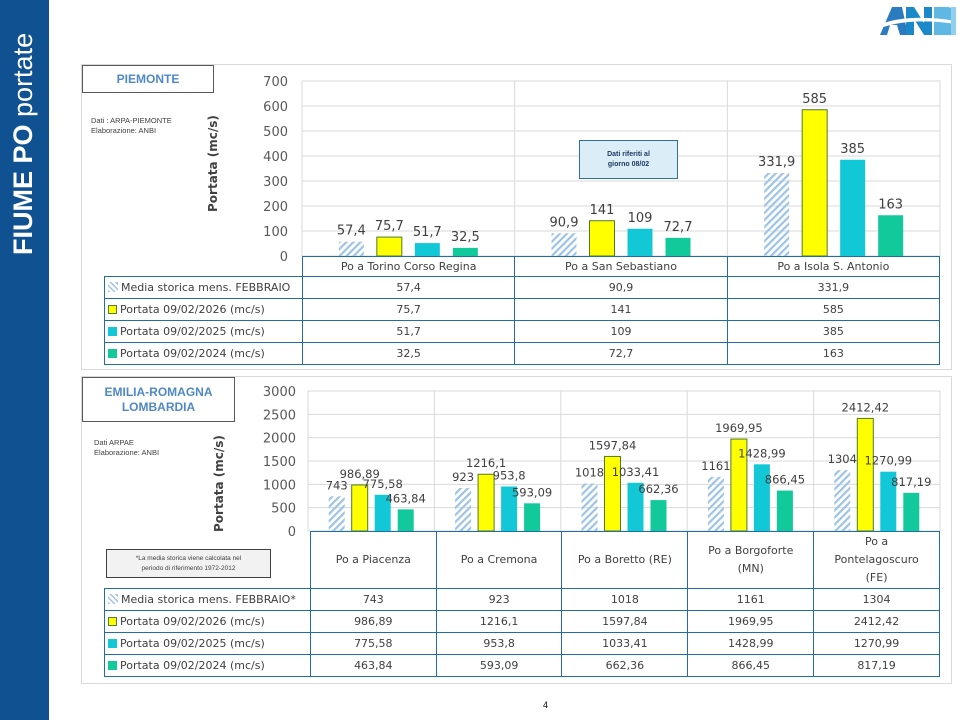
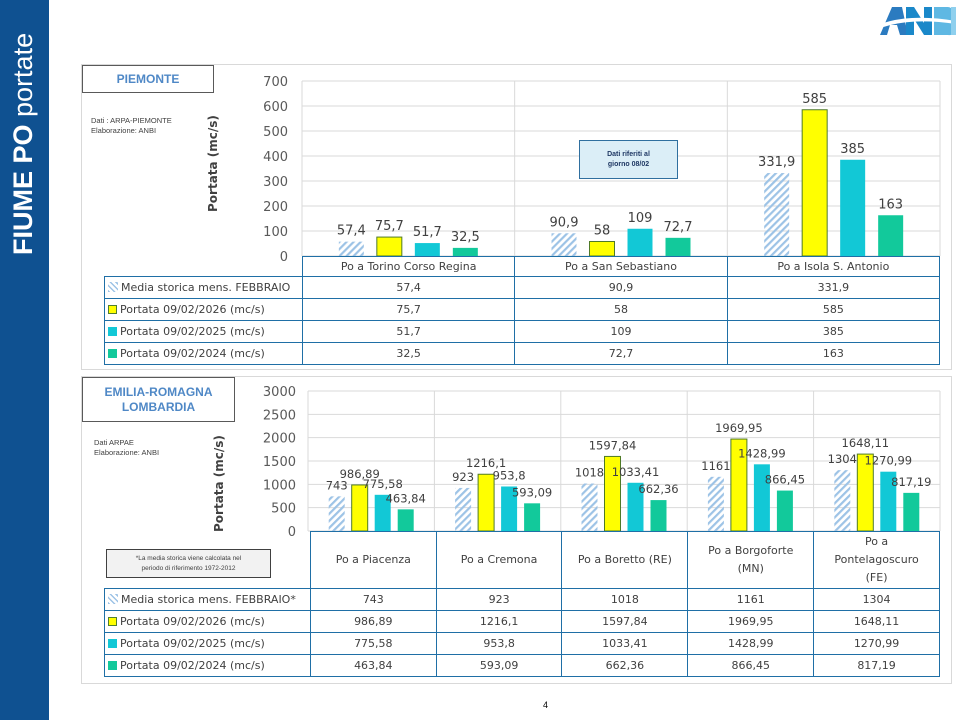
PIEMONTE/Portata 09/02/2026 (mc/s)/Po a San Sebastiano: 141 -> 58
EMILIA-ROMAGNA LOMBARDIA/Portata 09/02/2026 (mc/s)/Po a Pontelagoscuro (FE): 2412,42 -> 1648,11
